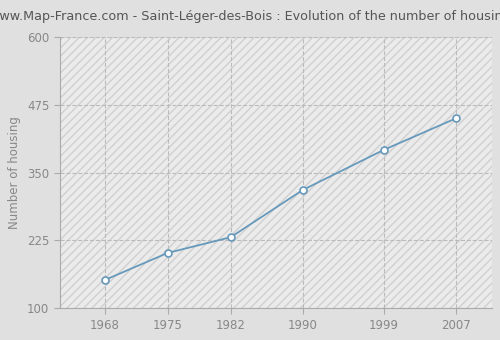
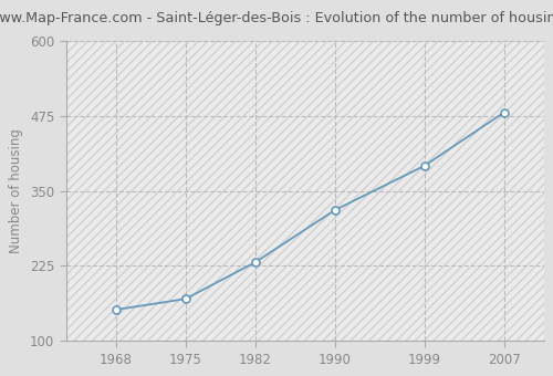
1975: 202 -> 170
2007: 450 -> 481
